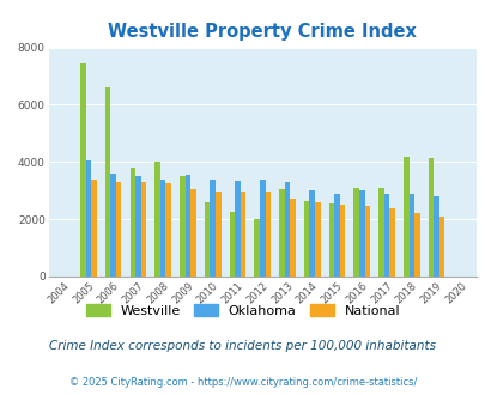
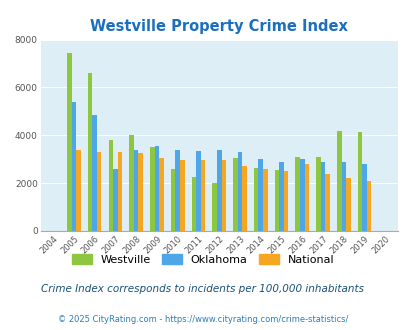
Oklahoma/2005: 4050 -> 5400
Oklahoma/2006: 3600 -> 4850
Oklahoma/2007: 3500 -> 2600
National/2016: 2450 -> 2800
